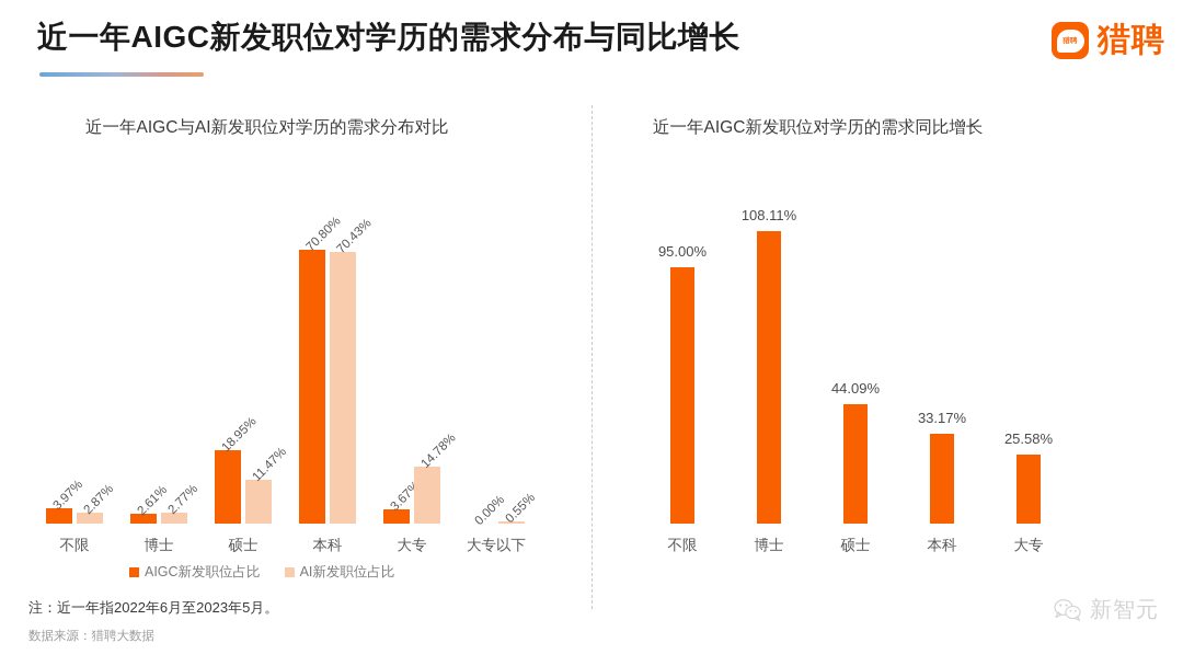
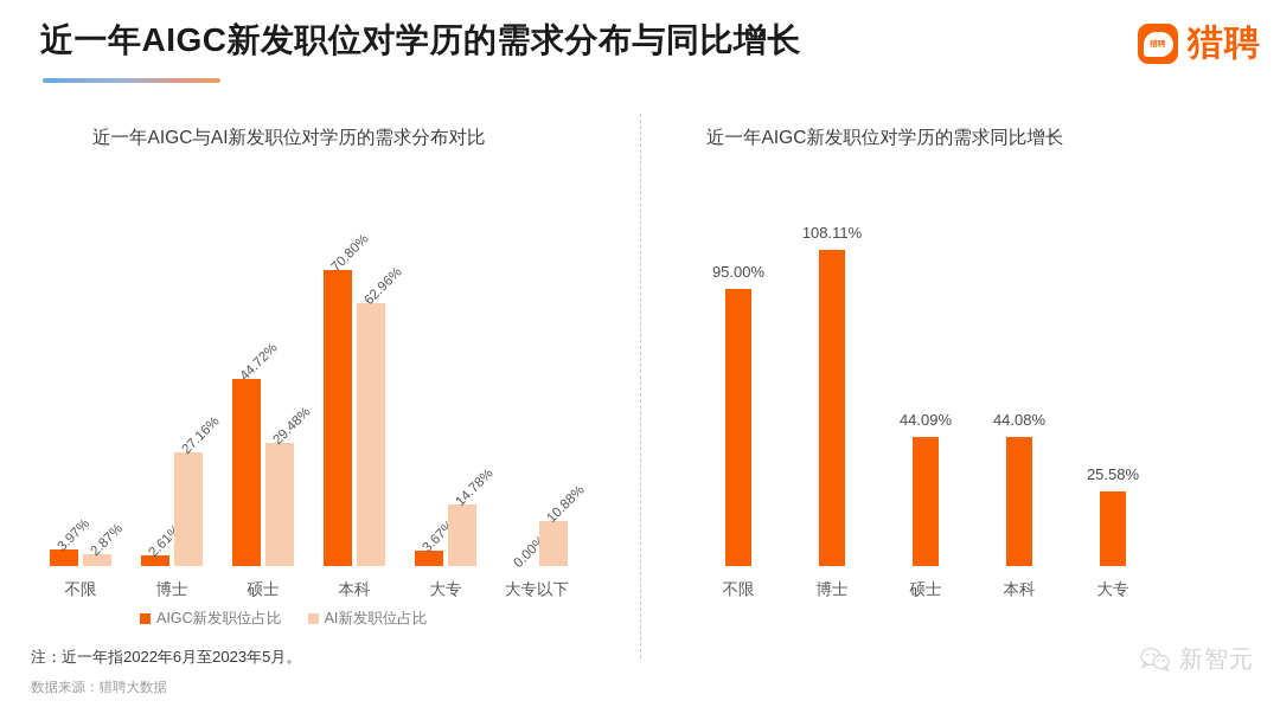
近一年AIGC与AI新发职位对学历的需求分布对比/AI新发职位占比/博士: 2.77% -> 27.16%
近一年AIGC与AI新发职位对学历的需求分布对比/AIGC新发职位占比/硕士: 18.95% -> 44.72%
近一年AIGC与AI新发职位对学历的需求分布对比/AI新发职位占比/硕士: 11.47% -> 29.48%
近一年AIGC与AI新发职位对学历的需求分布对比/AI新发职位占比/本科: 70.43% -> 62.96%
近一年AIGC与AI新发职位对学历的需求分布对比/AI新发职位占比/大专以下: 0.55% -> 10.88%
近一年AIGC新发职位对学历的需求同比增长/本科: 33.17% -> 44.08%
